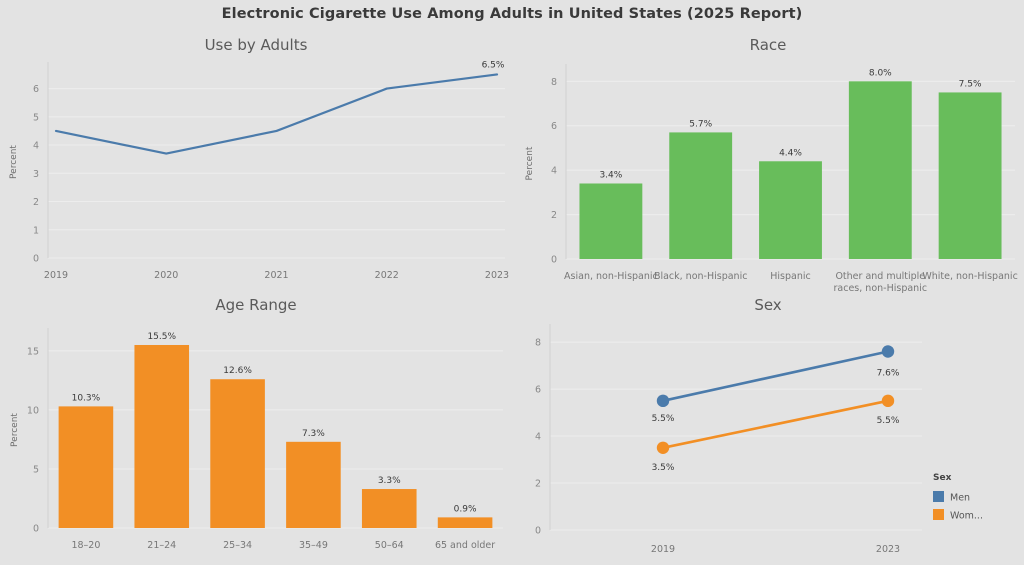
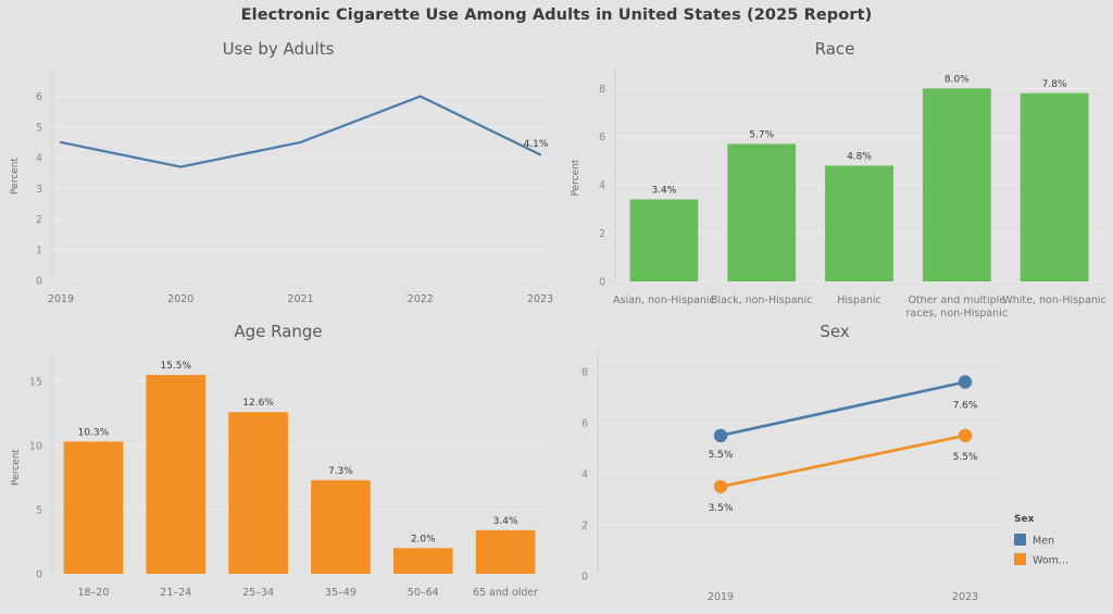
Use by Adults/2023: 6.5% -> 4.1%
Race/Hispanic: 4.4% -> 4.8%
Race/White, non-Hispanic: 7.5% -> 7.8%
Age Range/50–64: 3.3% -> 2.0%
Age Range/65 and older: 0.9% -> 3.4%
